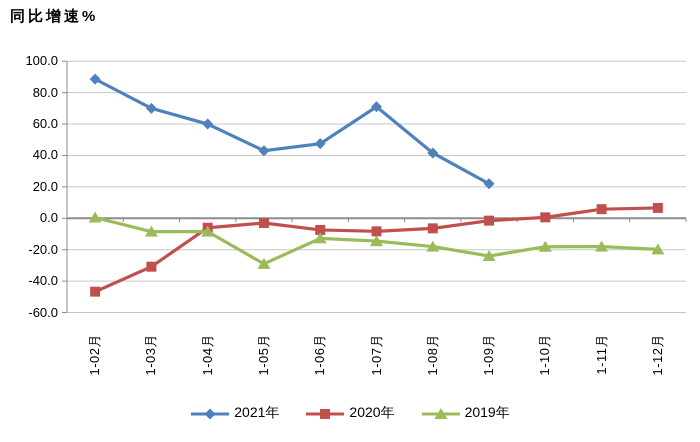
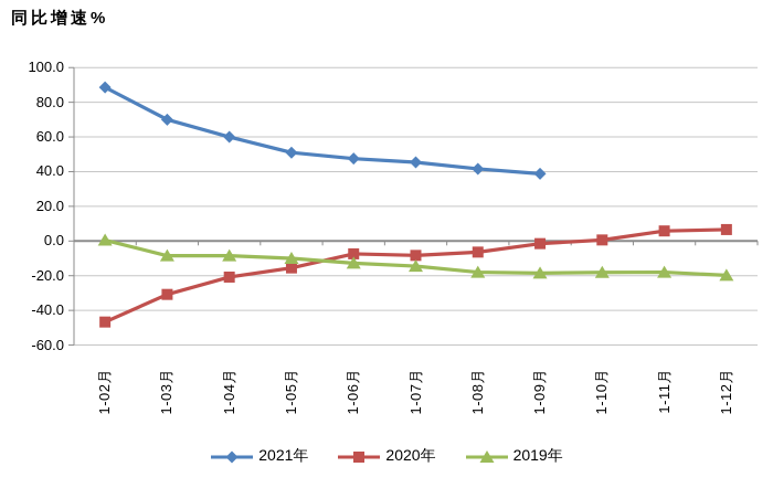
2020年/1-04月: -6 -> -21
2021年/1-05月: 43 -> 51
2020年/1-05月: -3 -> -16
2019年/1-05月: -29 -> -10
2021年/1-07月: 71 -> 45
2021年/1-09月: 22 -> 39
2019年/1-09月: -24 -> -18
